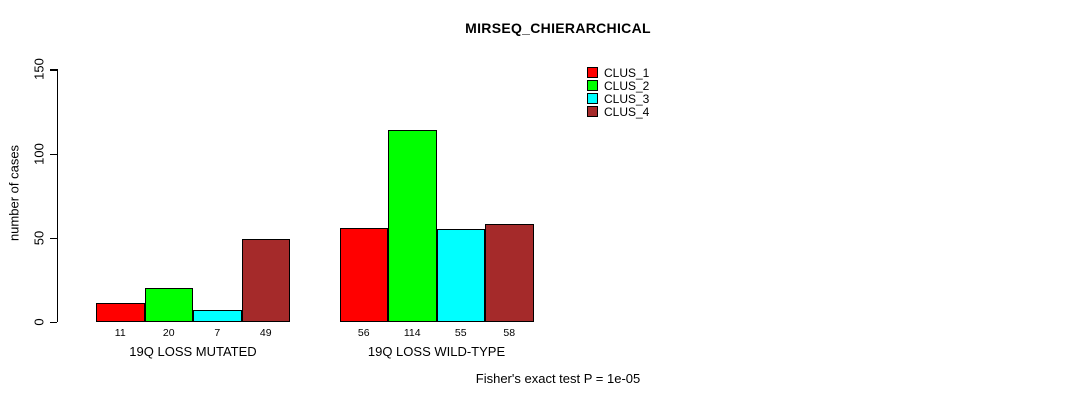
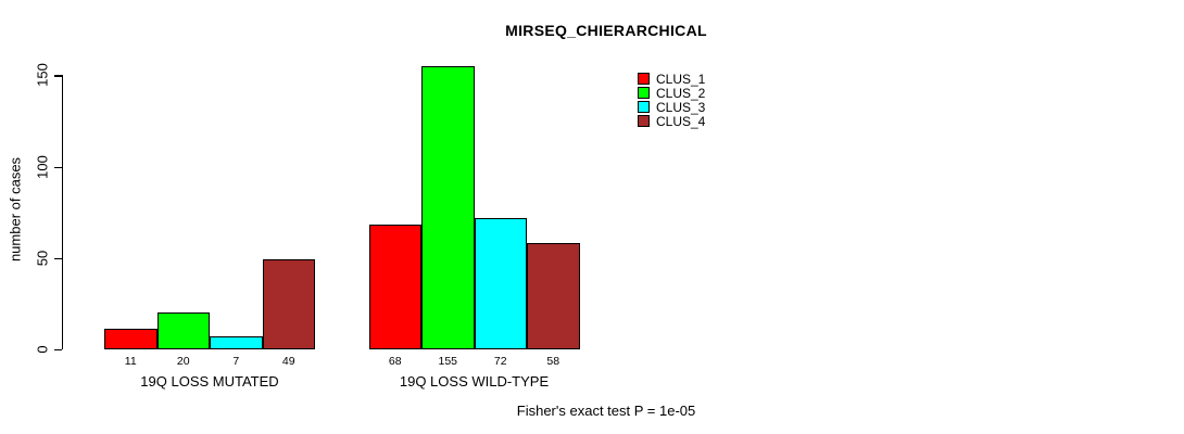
CLUS_1/19Q LOSS WILD-TYPE: 56 -> 68
CLUS_2/19Q LOSS WILD-TYPE: 114 -> 155
CLUS_3/19Q LOSS WILD-TYPE: 55 -> 72
